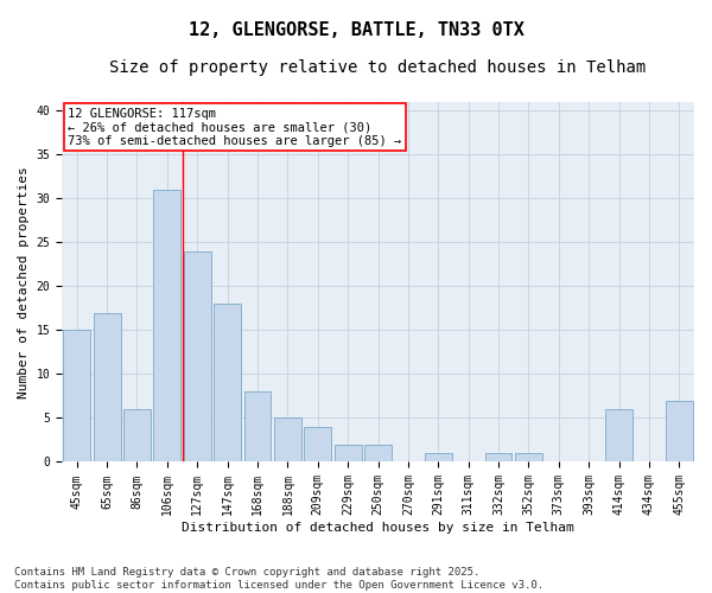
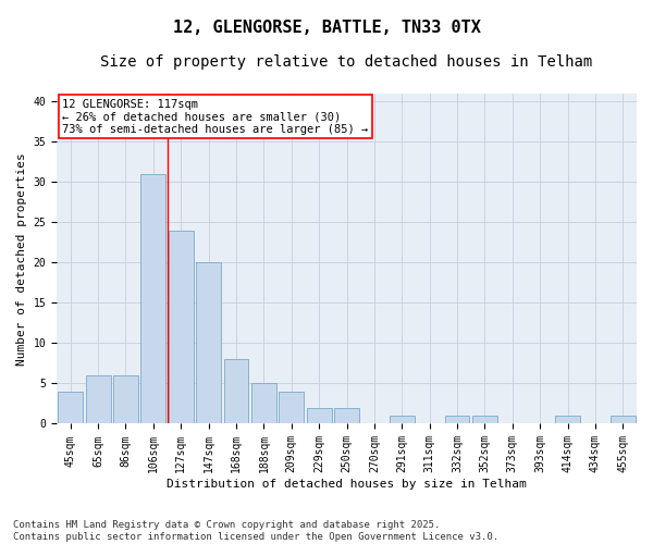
45sqm: 15 -> 4
65sqm: 17 -> 6
147sqm: 18 -> 20
414sqm: 6 -> 1
455sqm: 7 -> 1
